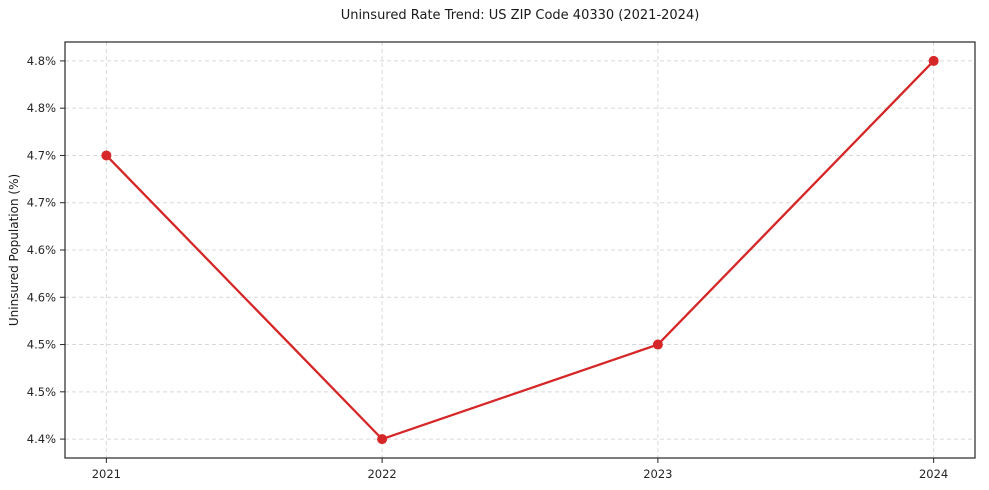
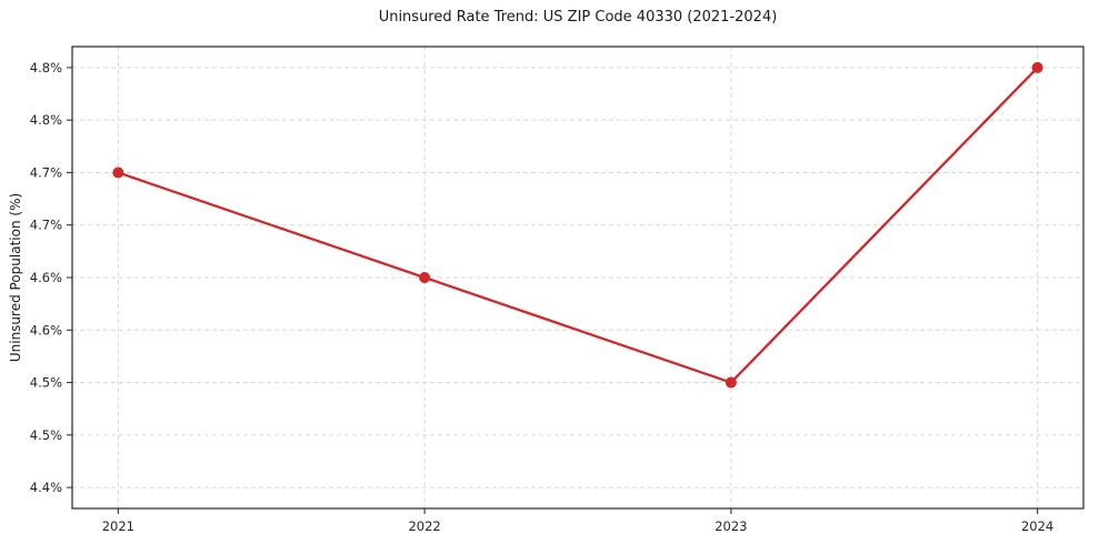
2022: 4.4% -> 4.6%
